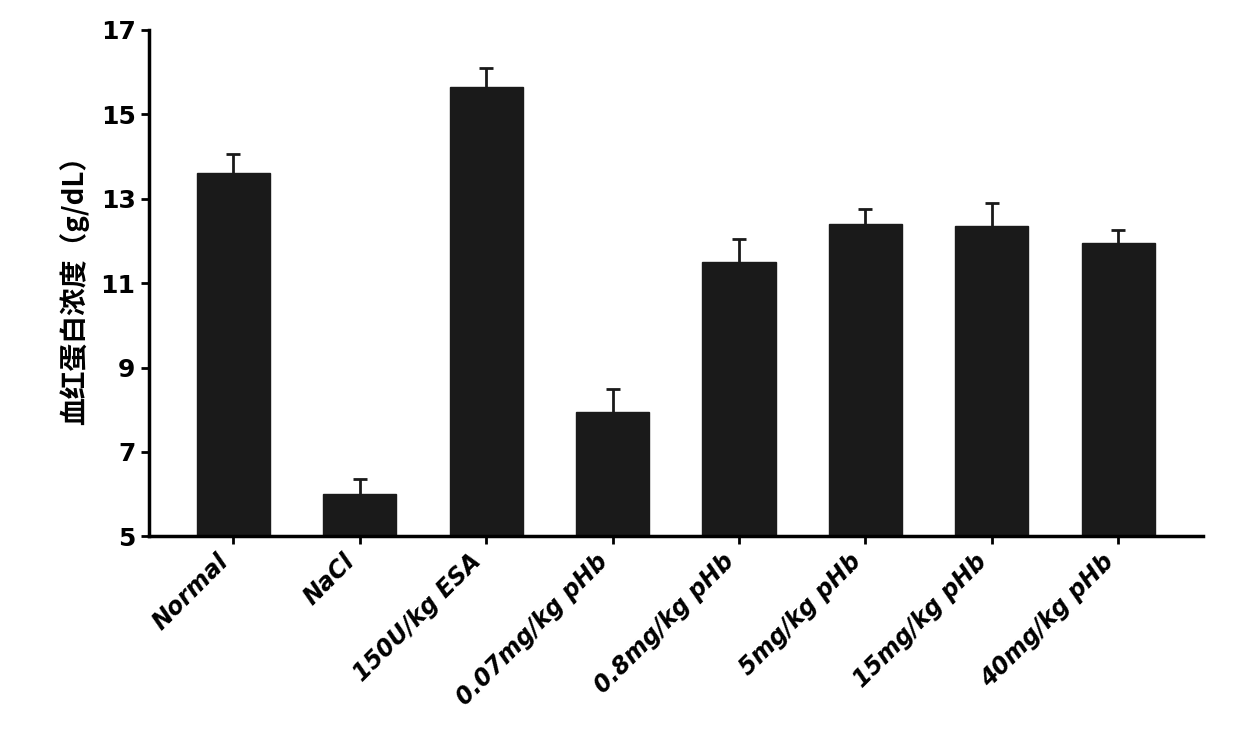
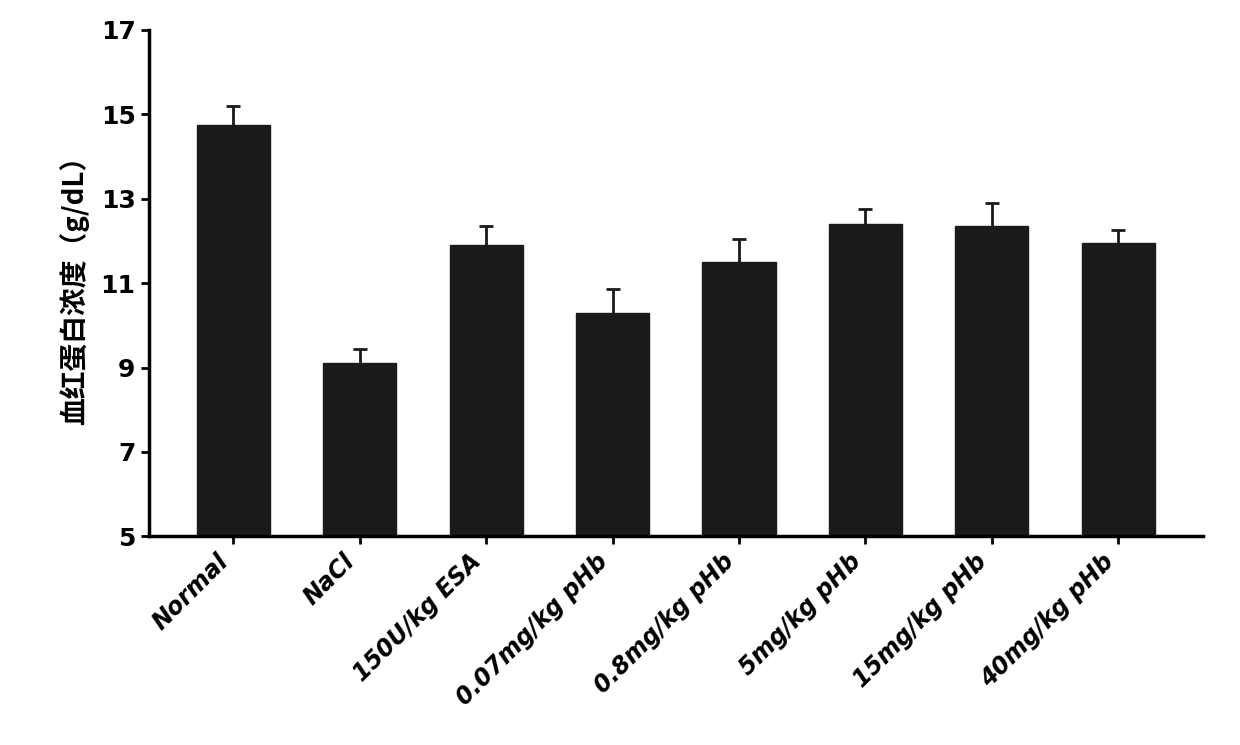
Normal: 13.60 -> 14.75
NaCl: 6.00 -> 9.10
150U/kg ESA: 15.65 -> 11.90
0.07mg/kg pHb: 7.95 -> 10.30
